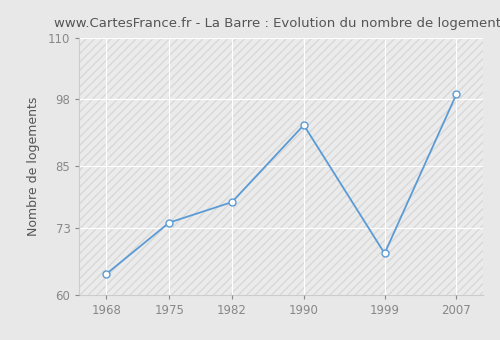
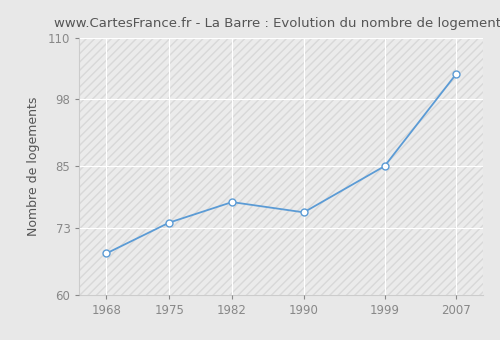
1968: 64 -> 68
1990: 93 -> 76
1999: 68 -> 85
2007: 99 -> 103
